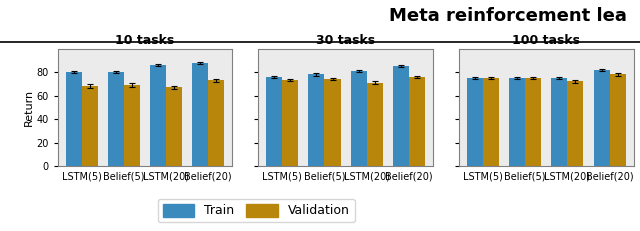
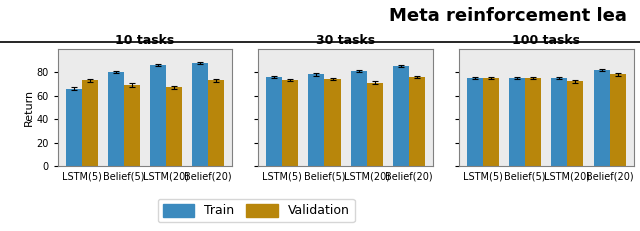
10 tasks/Train/LSTM(5): 80 -> 66
10 tasks/Validation/LSTM(5): 68 -> 73
